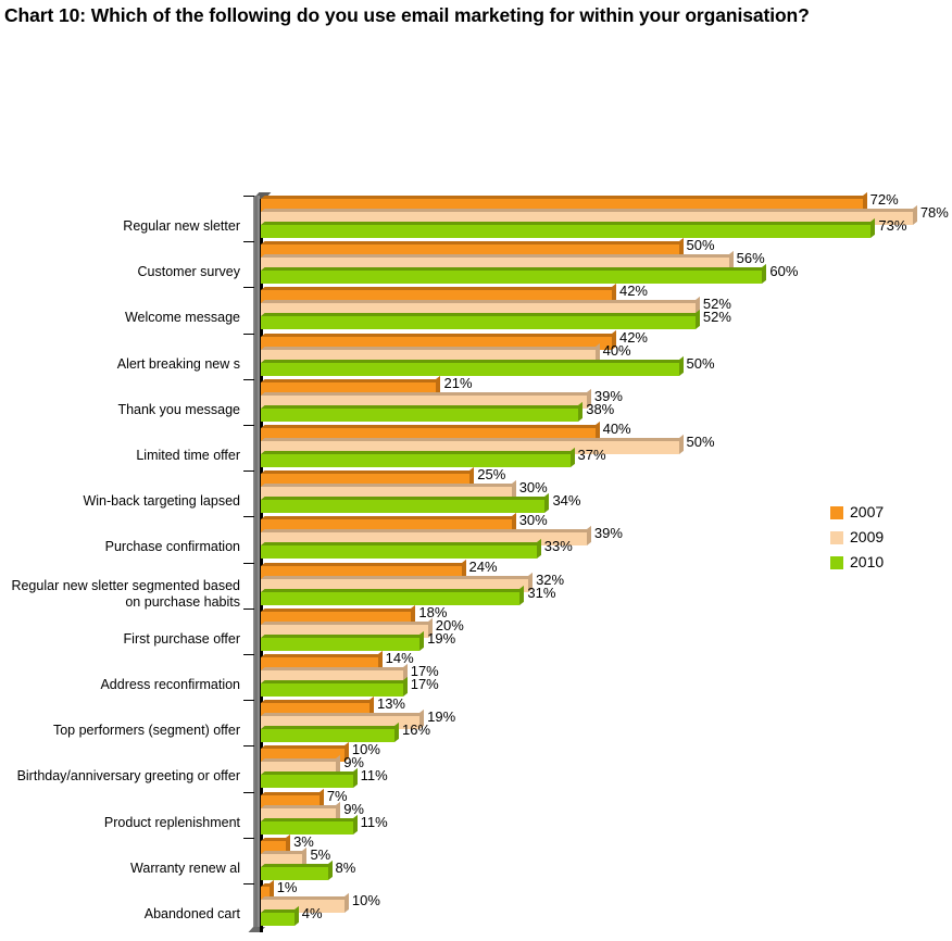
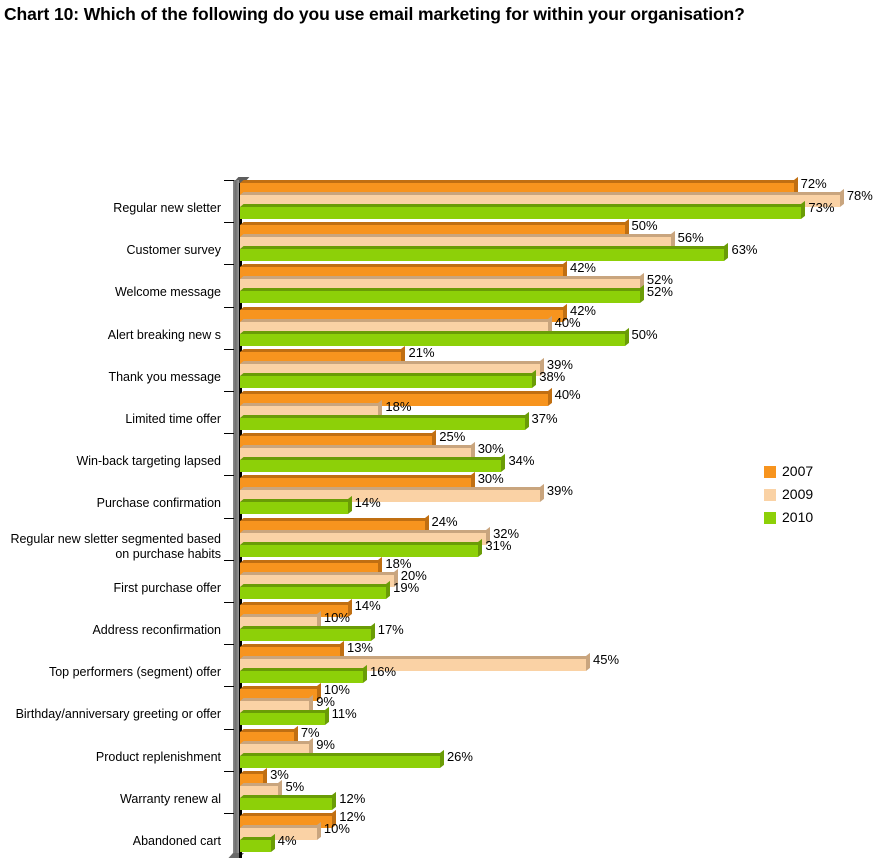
2010/Customer survey: 60% -> 63%
2009/Limited time offer: 50% -> 18%
2010/Purchase confirmation: 33% -> 14%
2009/Address reconfirmation: 17% -> 10%
2009/Top performers (segment) offer: 19% -> 45%
2010/Product replenishment: 11% -> 26%
2010/Warranty renew al: 8% -> 12%
2007/Abandoned cart: 1% -> 12%
